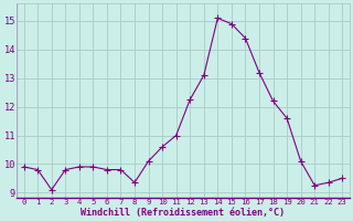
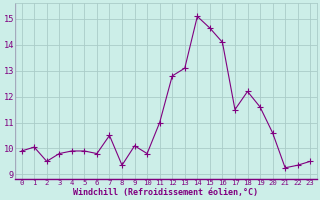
1: 9.80 -> 10.05
2: 9.10 -> 9.50
7: 9.80 -> 10.50
10: 10.60 -> 9.80
12: 12.25 -> 12.80
15: 14.90 -> 14.65
16: 14.40 -> 14.10
17: 13.20 -> 11.50
20: 10.10 -> 10.60
